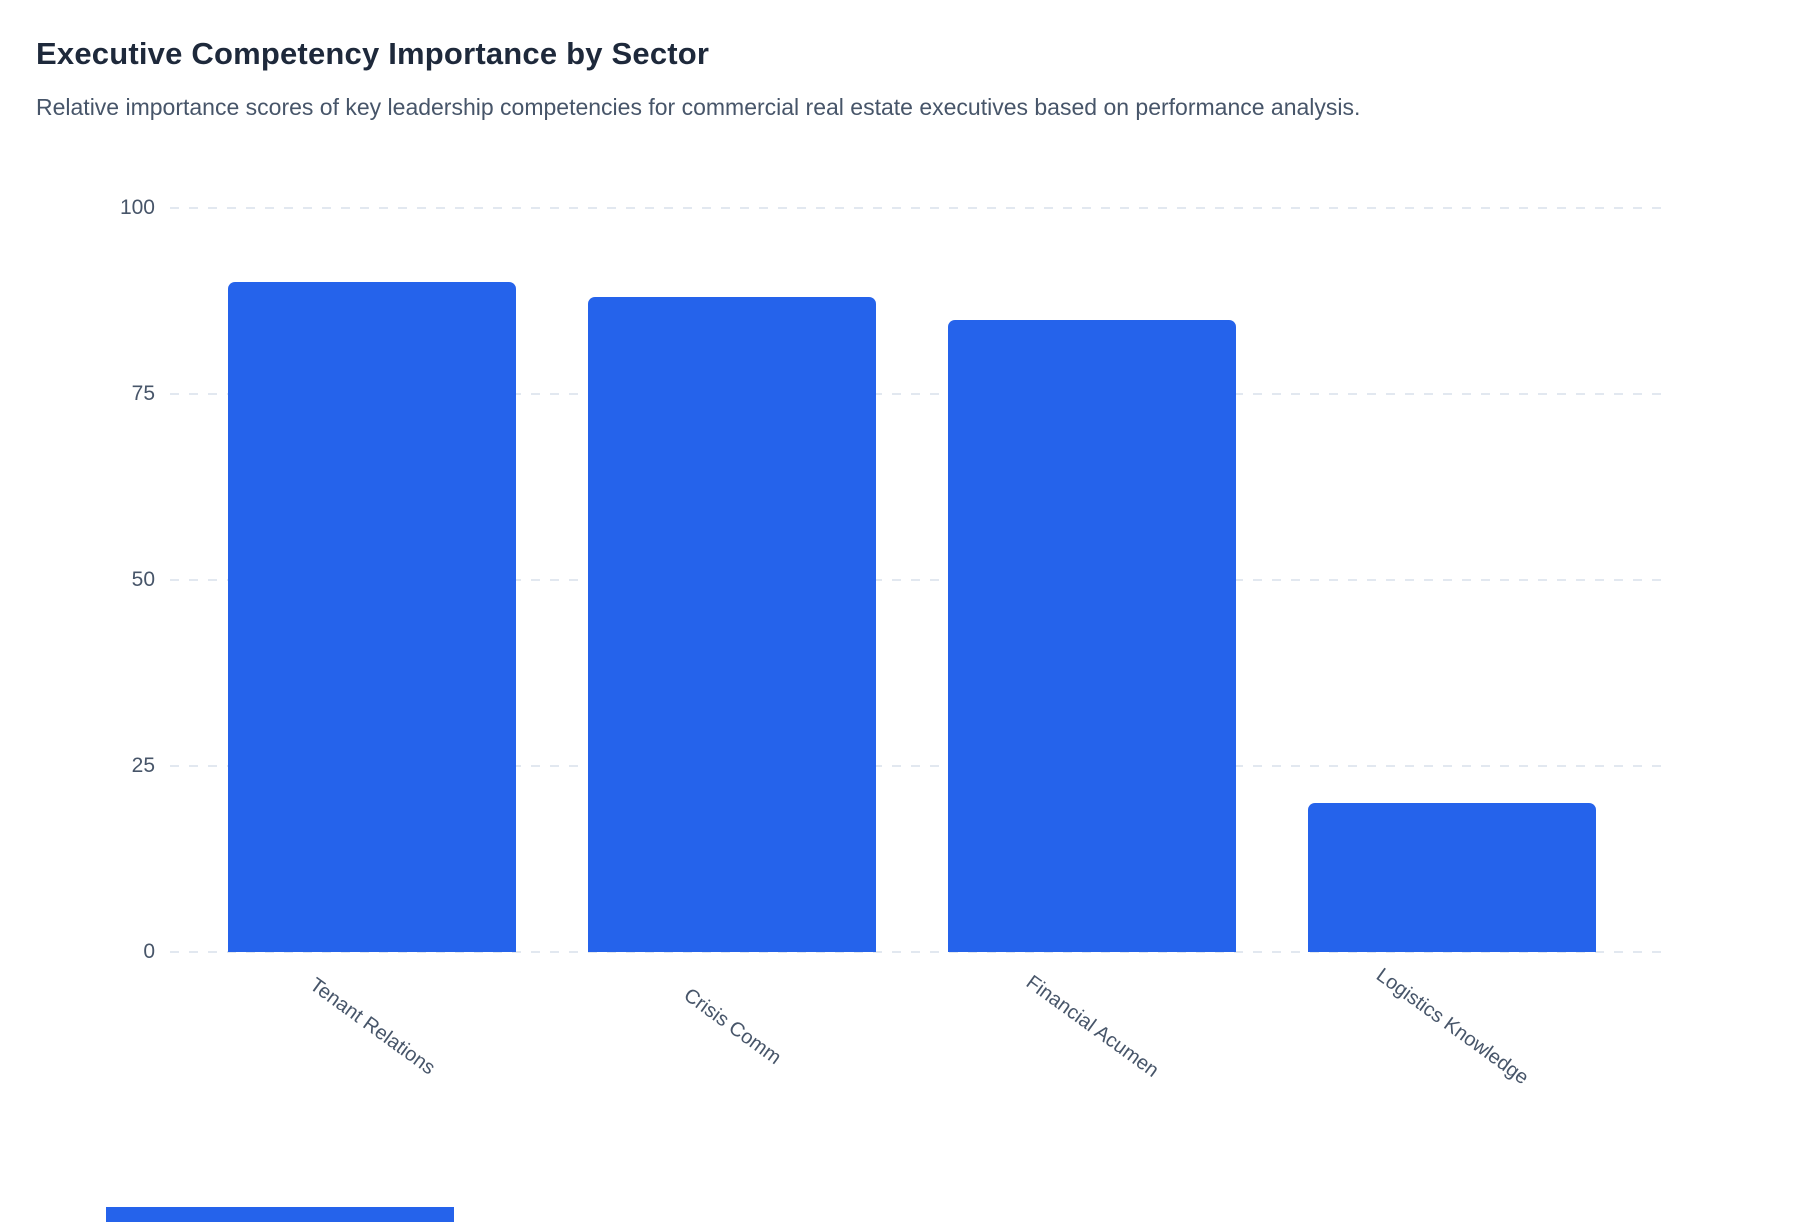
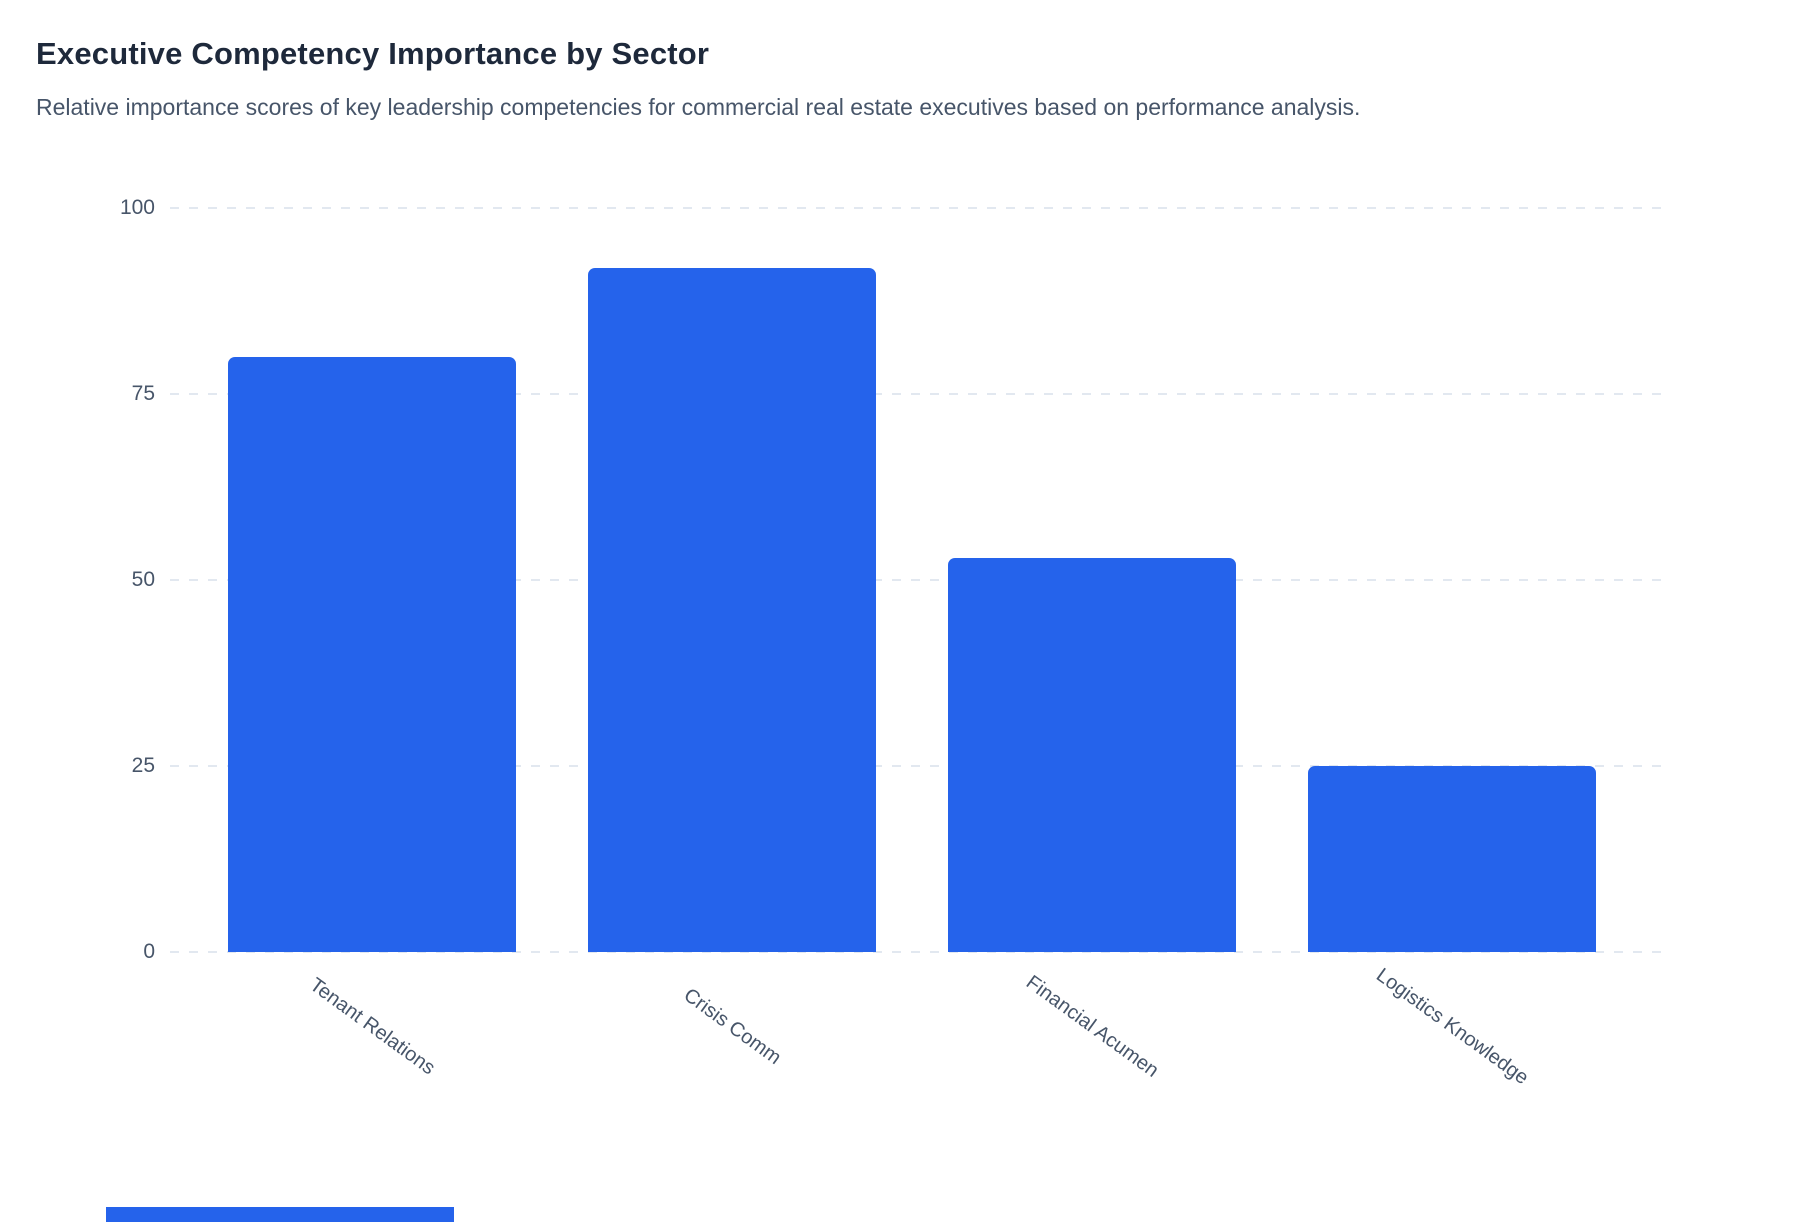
Tenant Relations: 90 -> 80
Crisis Comm: 88 -> 92
Financial Acumen: 85 -> 53
Logistics Knowledge: 20 -> 25
